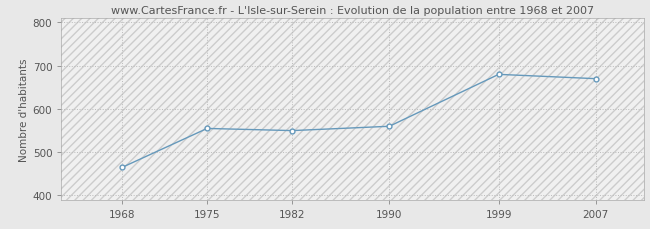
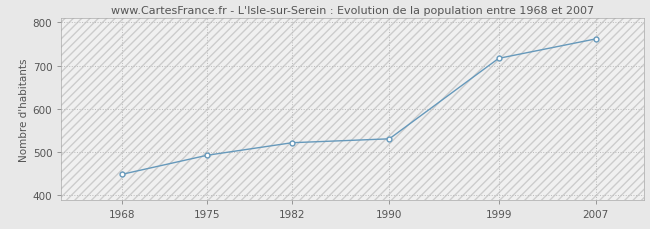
1968: 465 -> 449
1975: 555 -> 493
1982: 550 -> 522
1990: 560 -> 531
1999: 680 -> 717
2007: 670 -> 762
